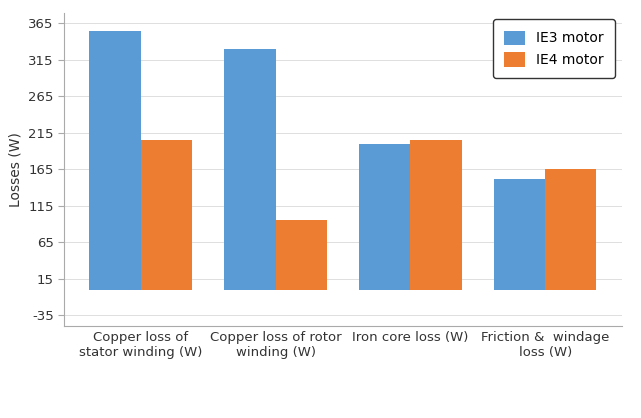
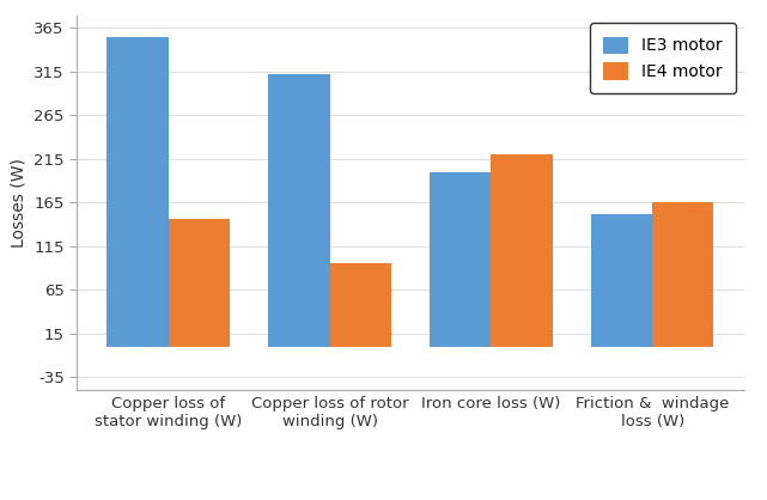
IE4 motor/Copper loss of stator winding (W): 205 -> 146
IE3 motor/Copper loss of rotor winding (W): 330 -> 312
IE4 motor/Iron core loss (W): 205 -> 220
